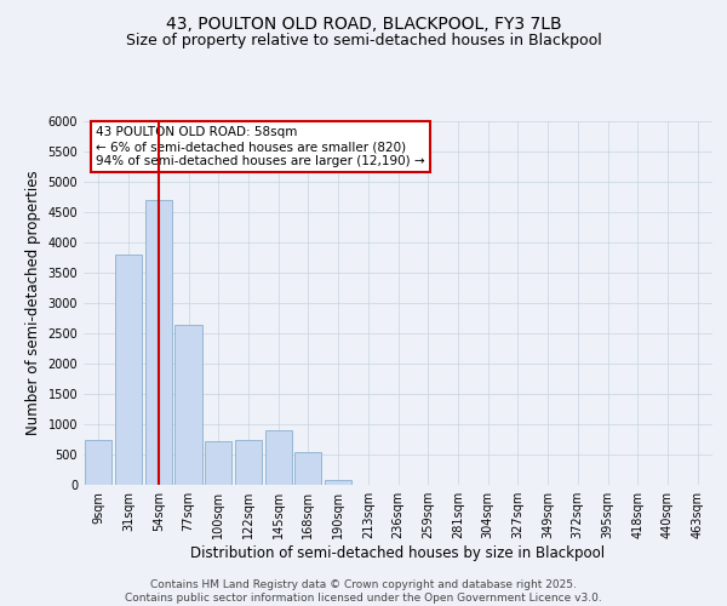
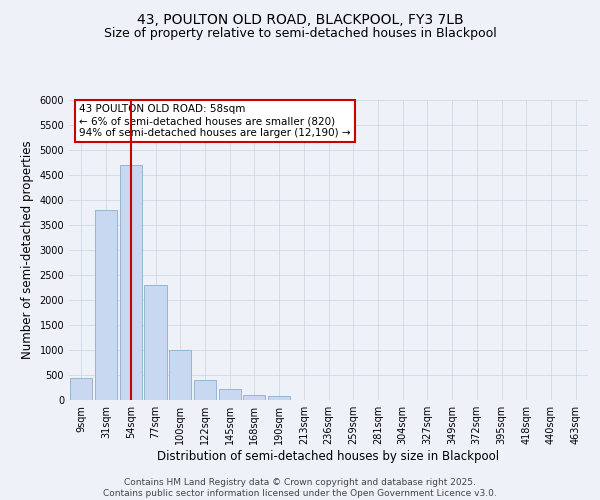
9sqm: 740 -> 450
77sqm: 2640 -> 2300
100sqm: 720 -> 1000
122sqm: 740 -> 400
145sqm: 900 -> 230
168sqm: 540 -> 100
